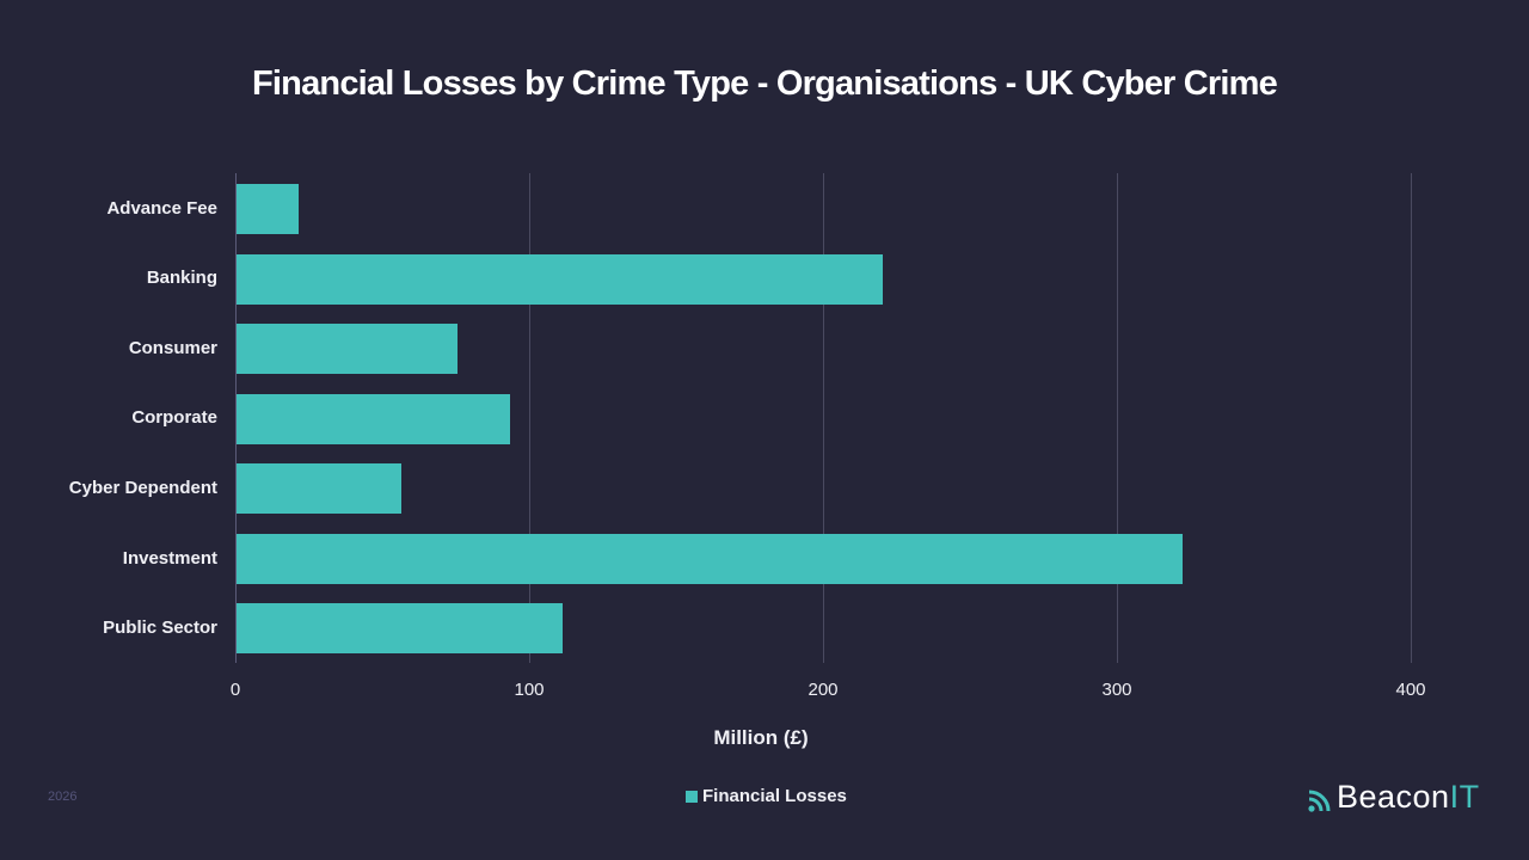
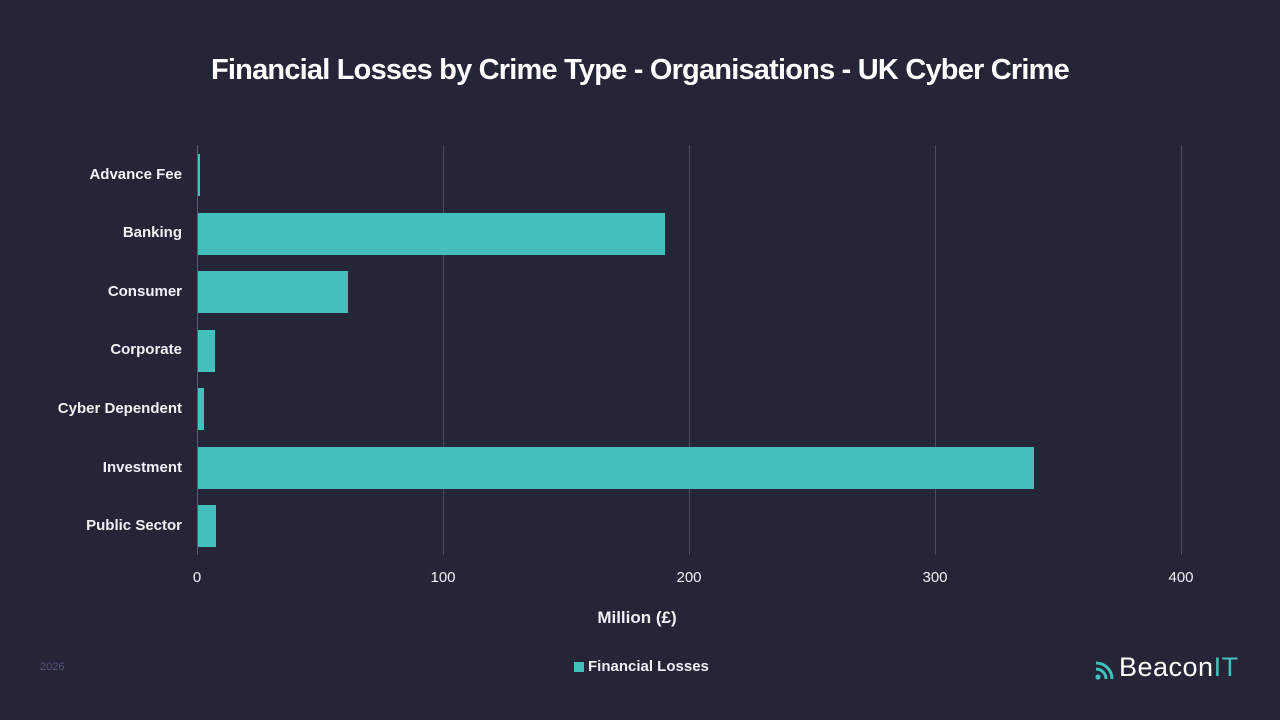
Advance Fee: 21 -> 1
Banking: 220 -> 190
Consumer: 75 -> 61
Corporate: 93 -> 7
Cyber Dependent: 56 -> 2
Investment: 322 -> 340
Public Sector: 111 -> 7
